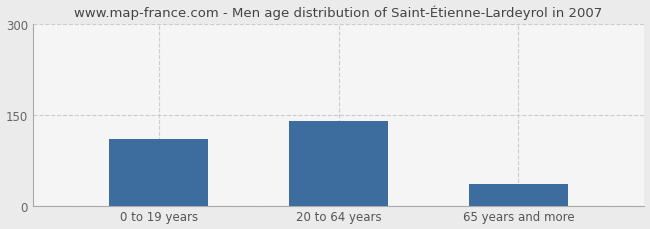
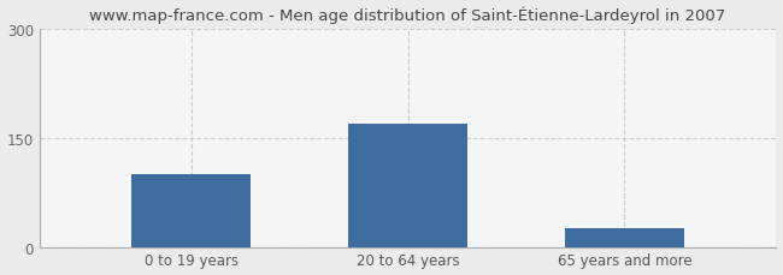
0 to 19 years: 110 -> 100
20 to 64 years: 140 -> 170
65 years and more: 36 -> 25
